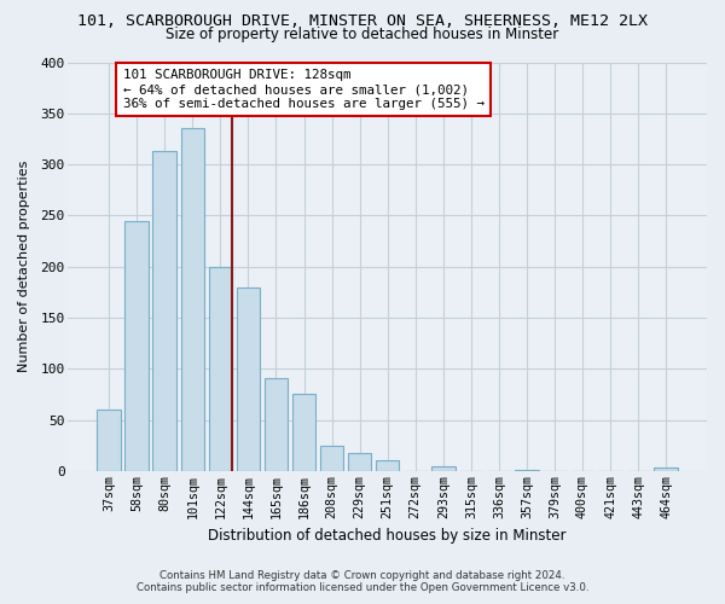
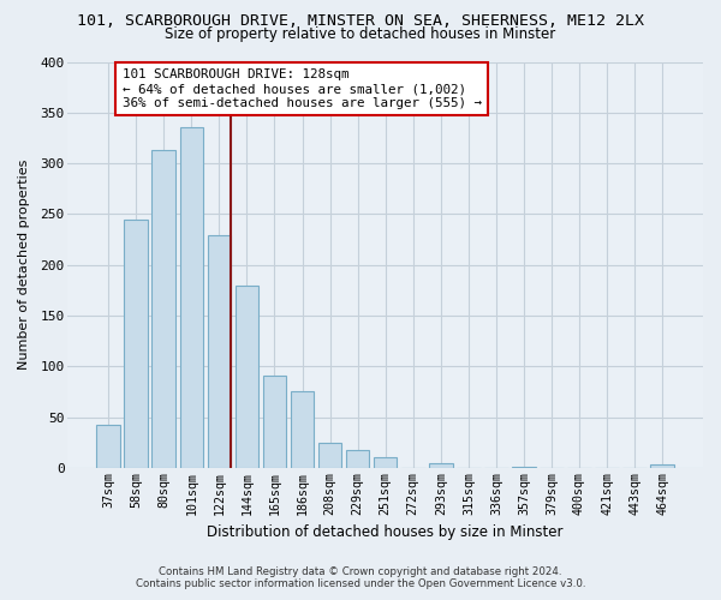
37sqm: 60 -> 43
122sqm: 200 -> 229
